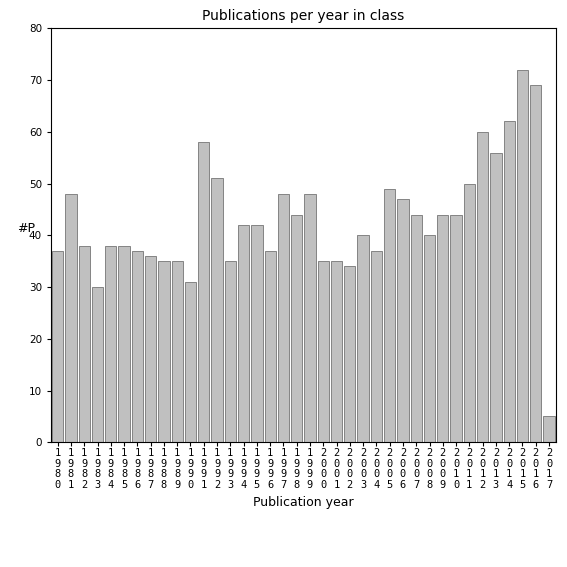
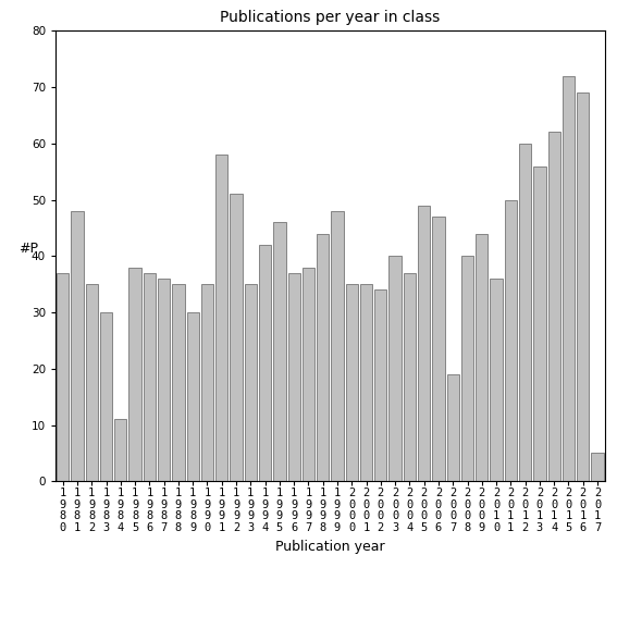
1 9 8 2: 38 -> 35
1 9 8 4: 38 -> 11
1 9 8 9: 35 -> 30
1 9 9 0: 31 -> 35
1 9 9 5: 42 -> 46
1 9 9 7: 48 -> 38
2 0 0 7: 44 -> 19
2 0 1 0: 44 -> 36
